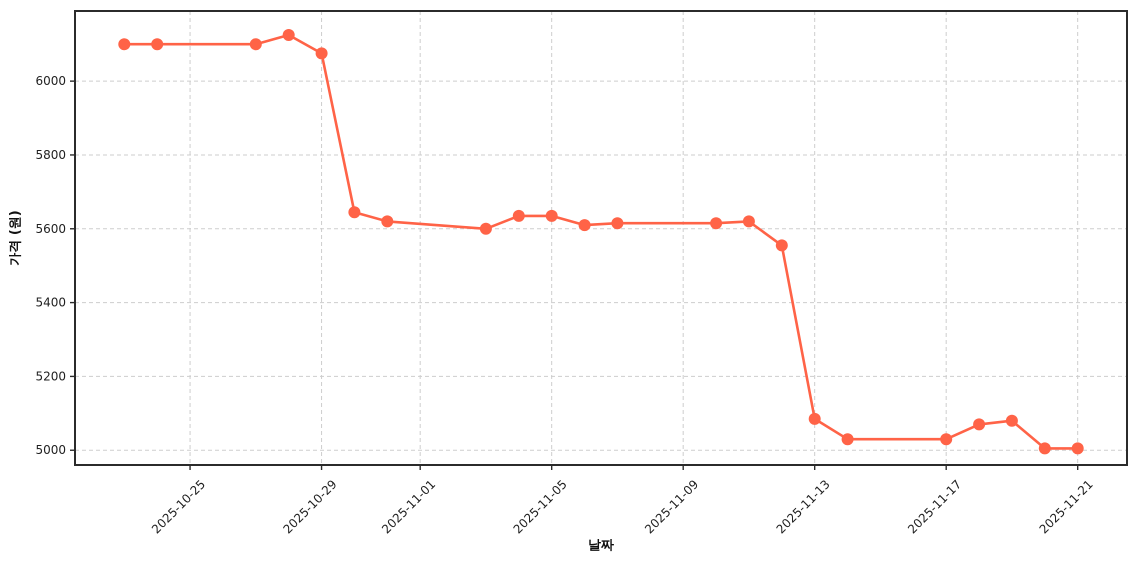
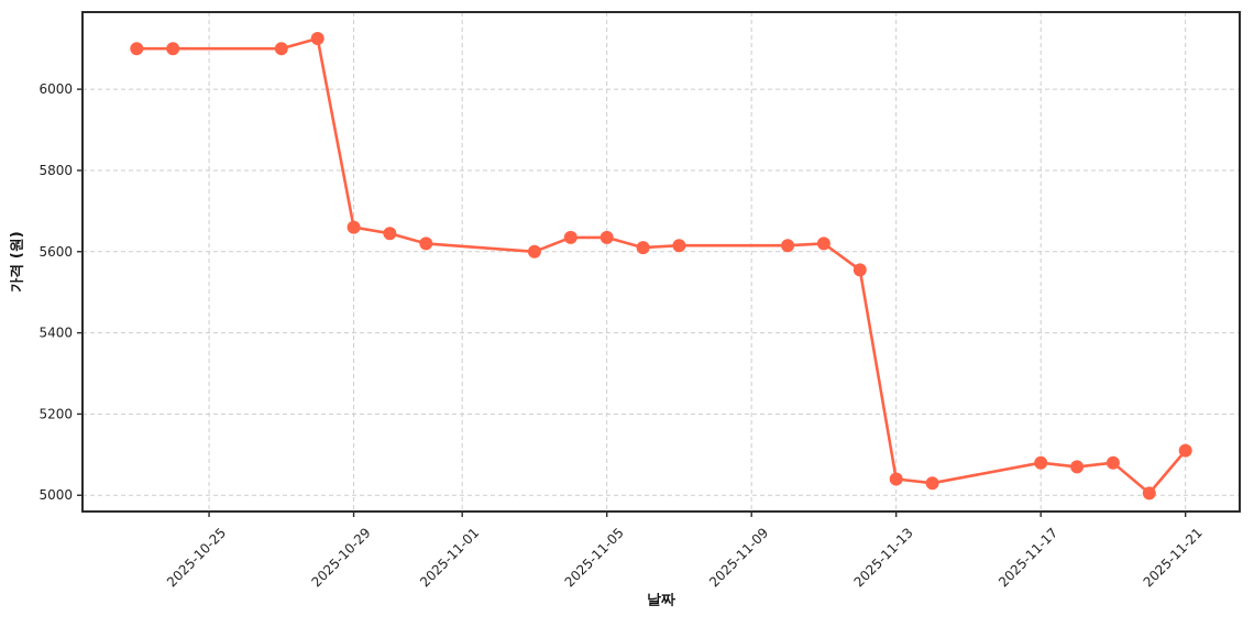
2025-10-29: 6080 -> 5660
2025-11-13: 5080 -> 5040
2025-11-17: 5030 -> 5080
2025-11-21: 5000 -> 5110
